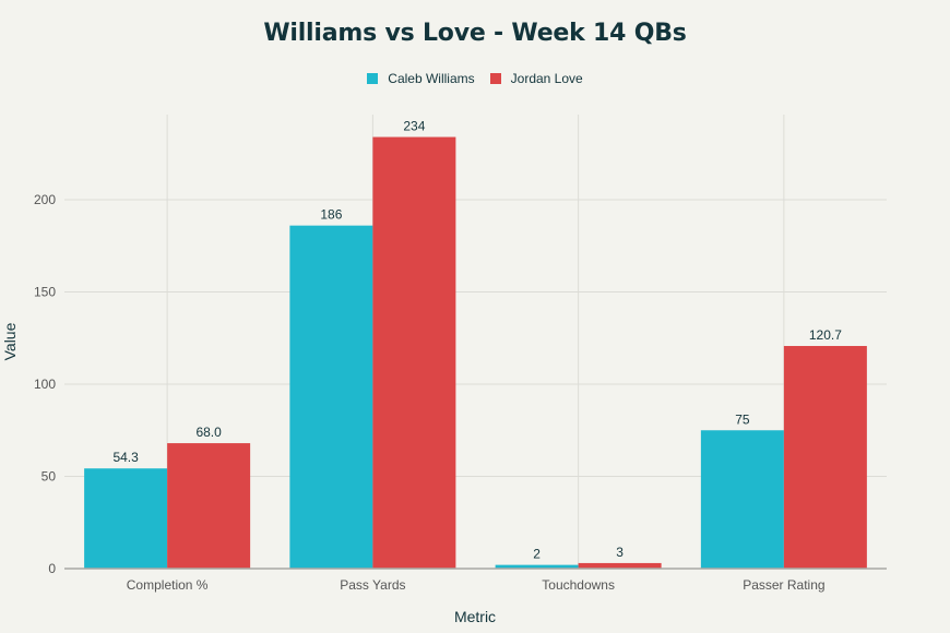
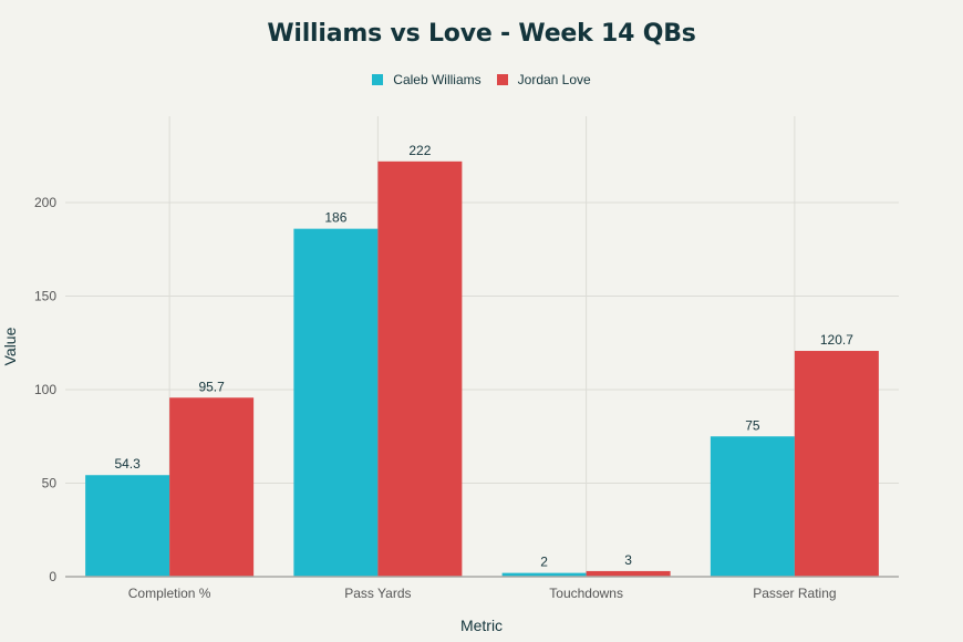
Jordan Love/Completion %: 68.0 -> 95.7
Jordan Love/Pass Yards: 234 -> 222
